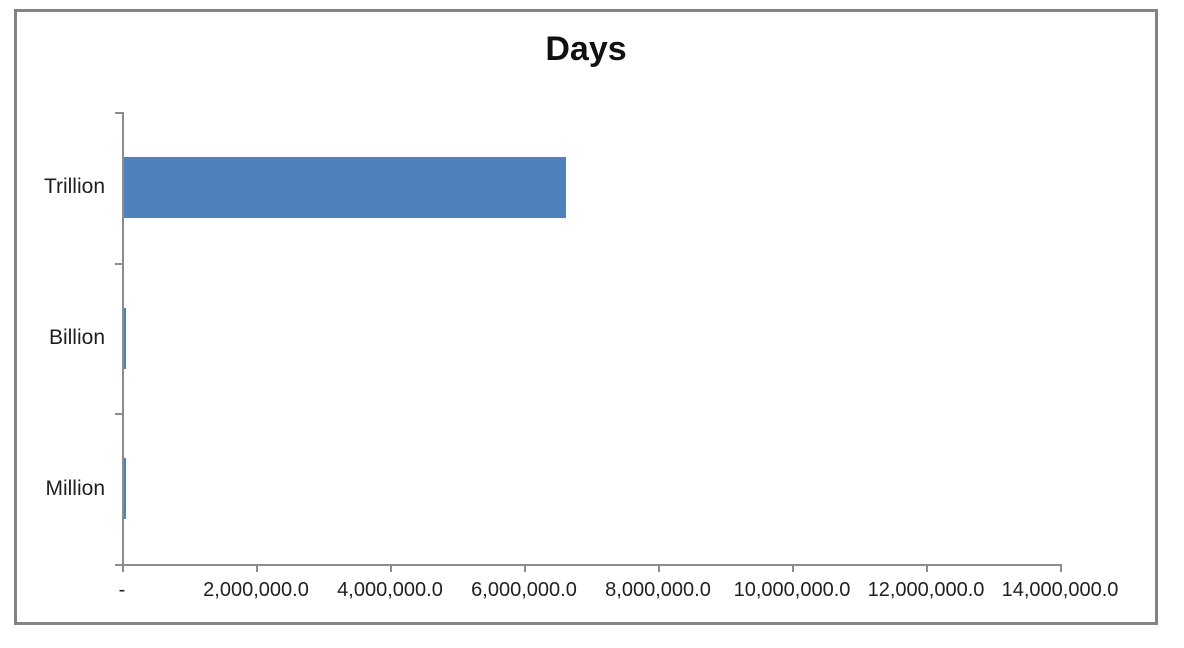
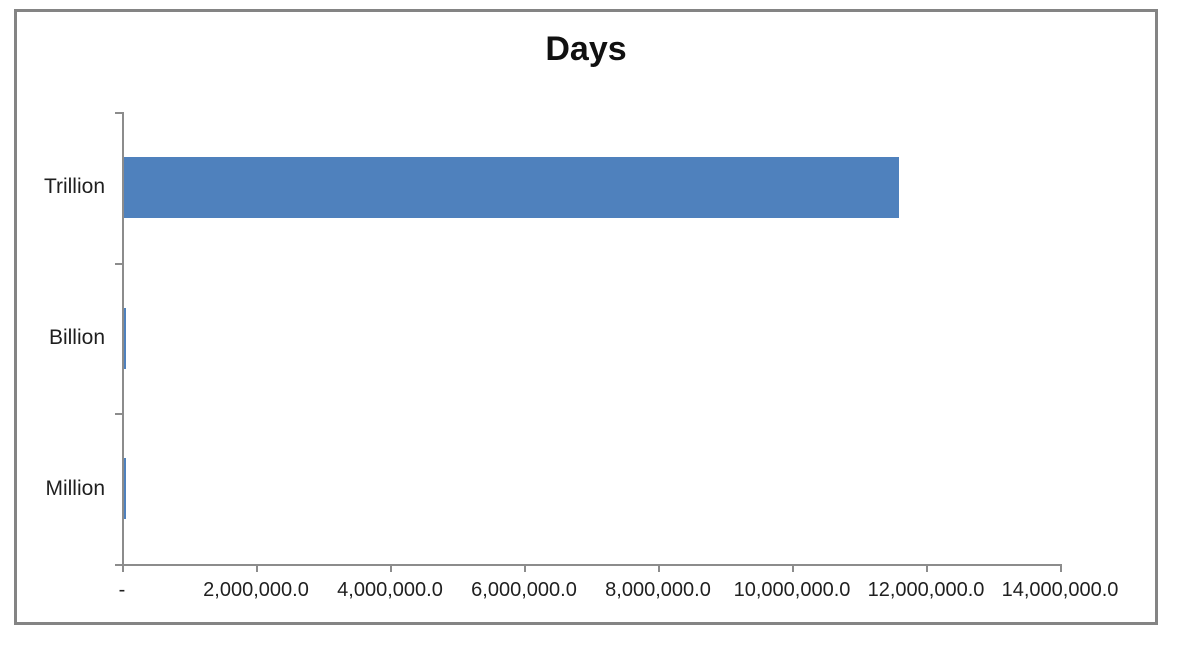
Trillion: 6600000 -> 11600000
